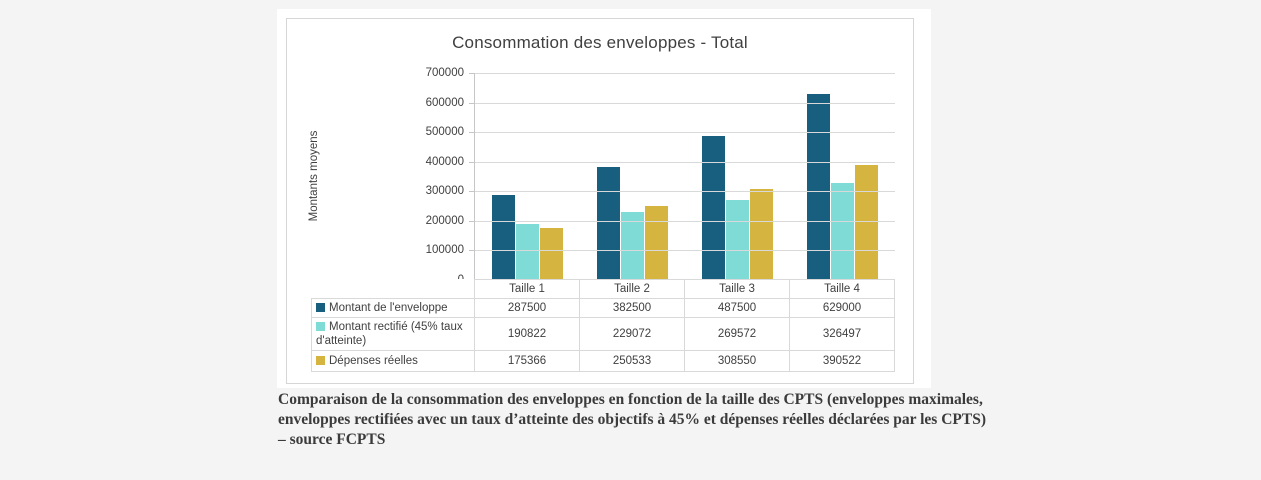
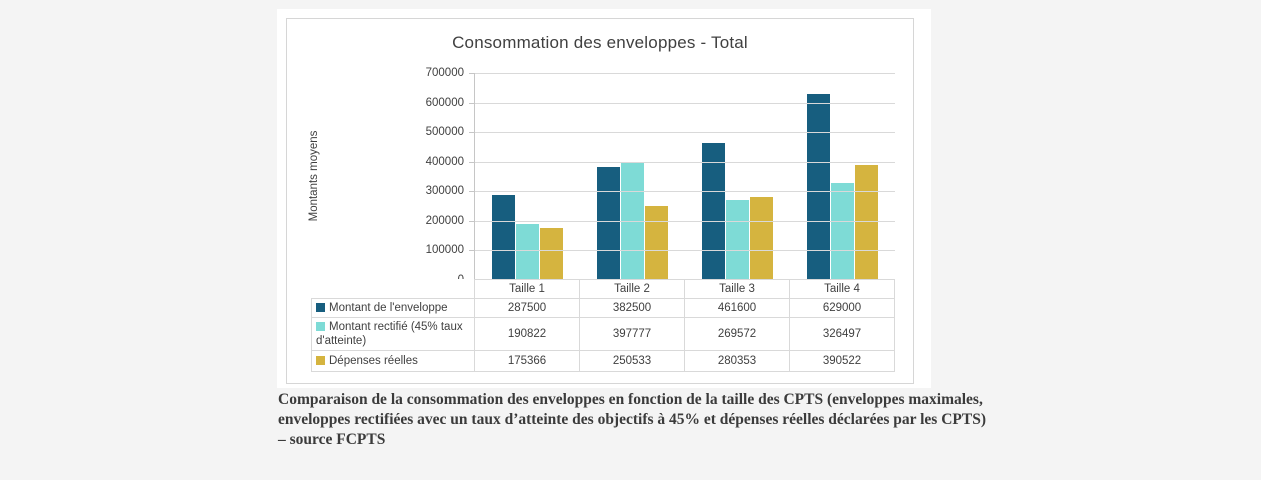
Montant rectifié (45% taux d'atteinte)/Taille 2: 229072 -> 397777
Montant de l'enveloppe/Taille 3: 487500 -> 461600
Dépenses réelles/Taille 3: 308550 -> 280353
